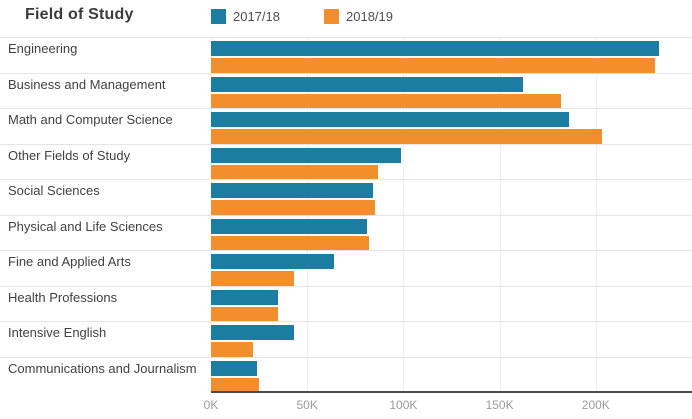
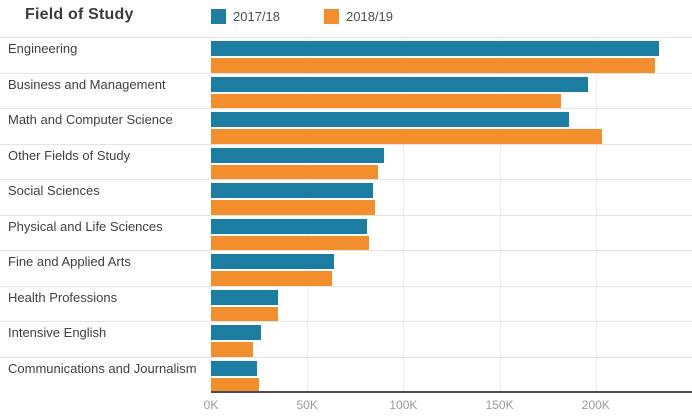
2017/18/Business and Management: 162K -> 196K
2017/18/Other Fields of Study: 99K -> 90K
2018/19/Fine and Applied Arts: 43K -> 63K
2017/18/Intensive English: 43K -> 26K
